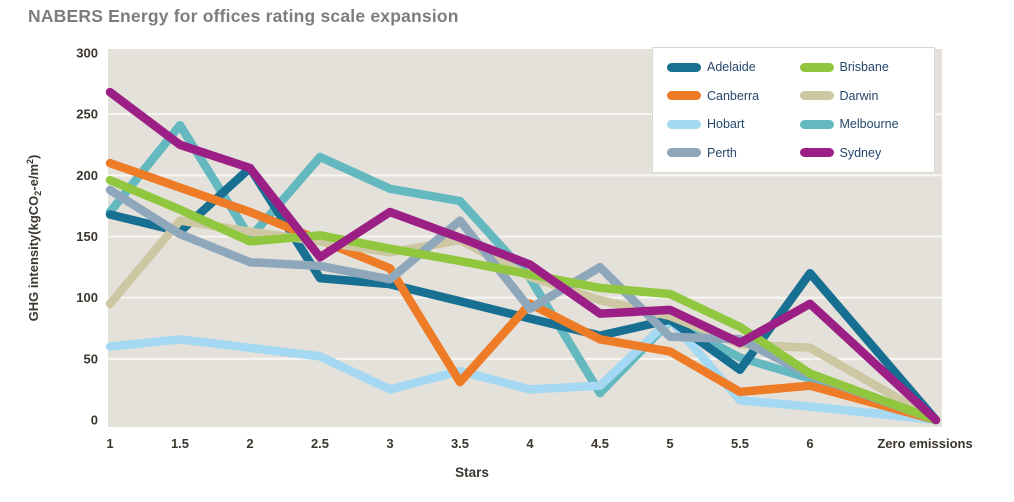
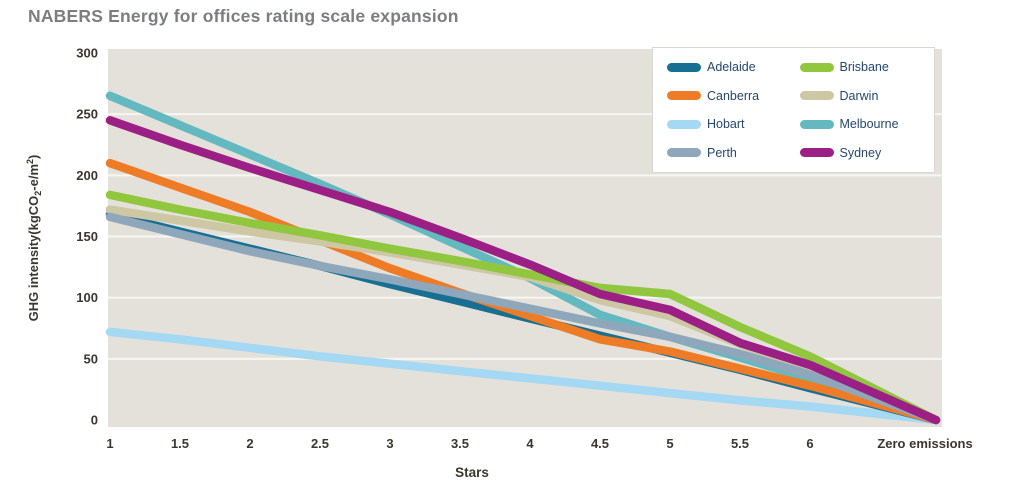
Brisbane/1: 196 -> 184
Darwin/1: 95 -> 172
Hobart/1: 60 -> 72
Melbourne/1: 170 -> 265
Perth/1: 188 -> 166
Sydney/1: 268 -> 245
Adelaide/2: 206 -> 140
Brisbane/2: 146 -> 161
Melbourne/2: 149 -> 217
Perth/2: 129 -> 138
Adelaide/2.5: 116 -> 126
Melbourne/2.5: 215 -> 193
Sydney/2.5: 133 -> 188
Hobart/3: 25 -> 46
Melbourne/3: 189 -> 168
Canberra/3.5: 31 -> 104
Darwin/3.5: 147 -> 127
Melbourne/3.5: 179 -> 142
Perth/3.5: 163 -> 103
Canberra/4: 95 -> 85
Hobart/4: 25 -> 34
Melbourne/4.5: 22 -> 86
Perth/4.5: 125 -> 79
Sydney/4.5: 87 -> 103
Adelaide/5: 82 -> 55
Hobart/5: 82 -> 22
Melbourne/5: 81 -> 68
Canberra/5.5: 23 -> 42
Perth/5.5: 66 -> 54
Adelaide/6: 120 -> 26
Brisbane/6: 38 -> 52
Darwin/6: 59 -> 40
Sydney/6: 95 -> 45
